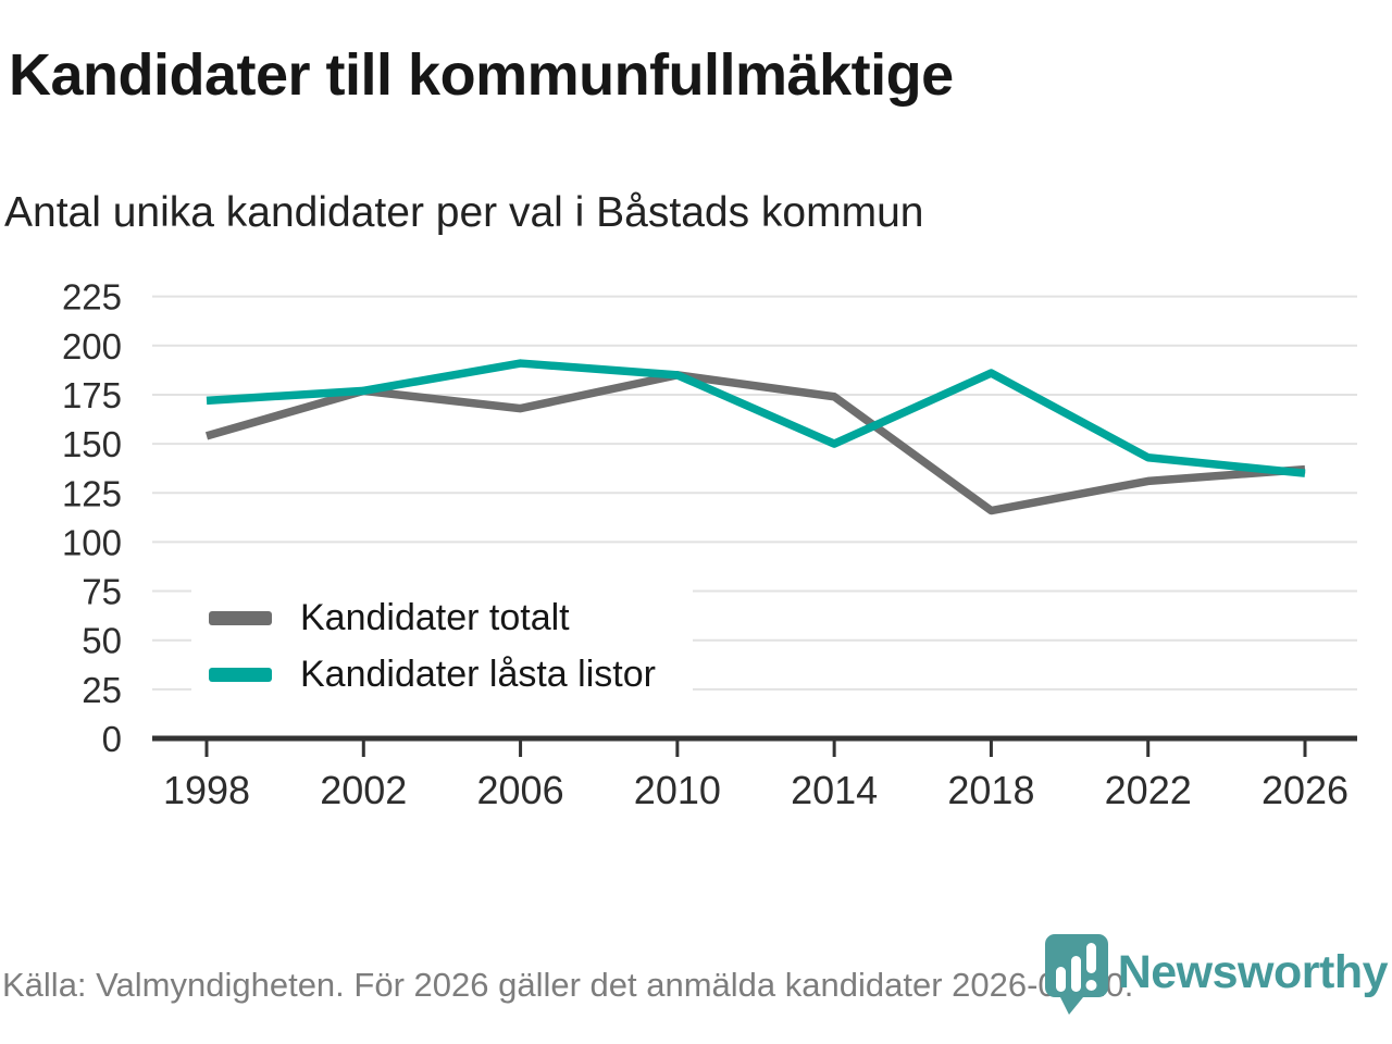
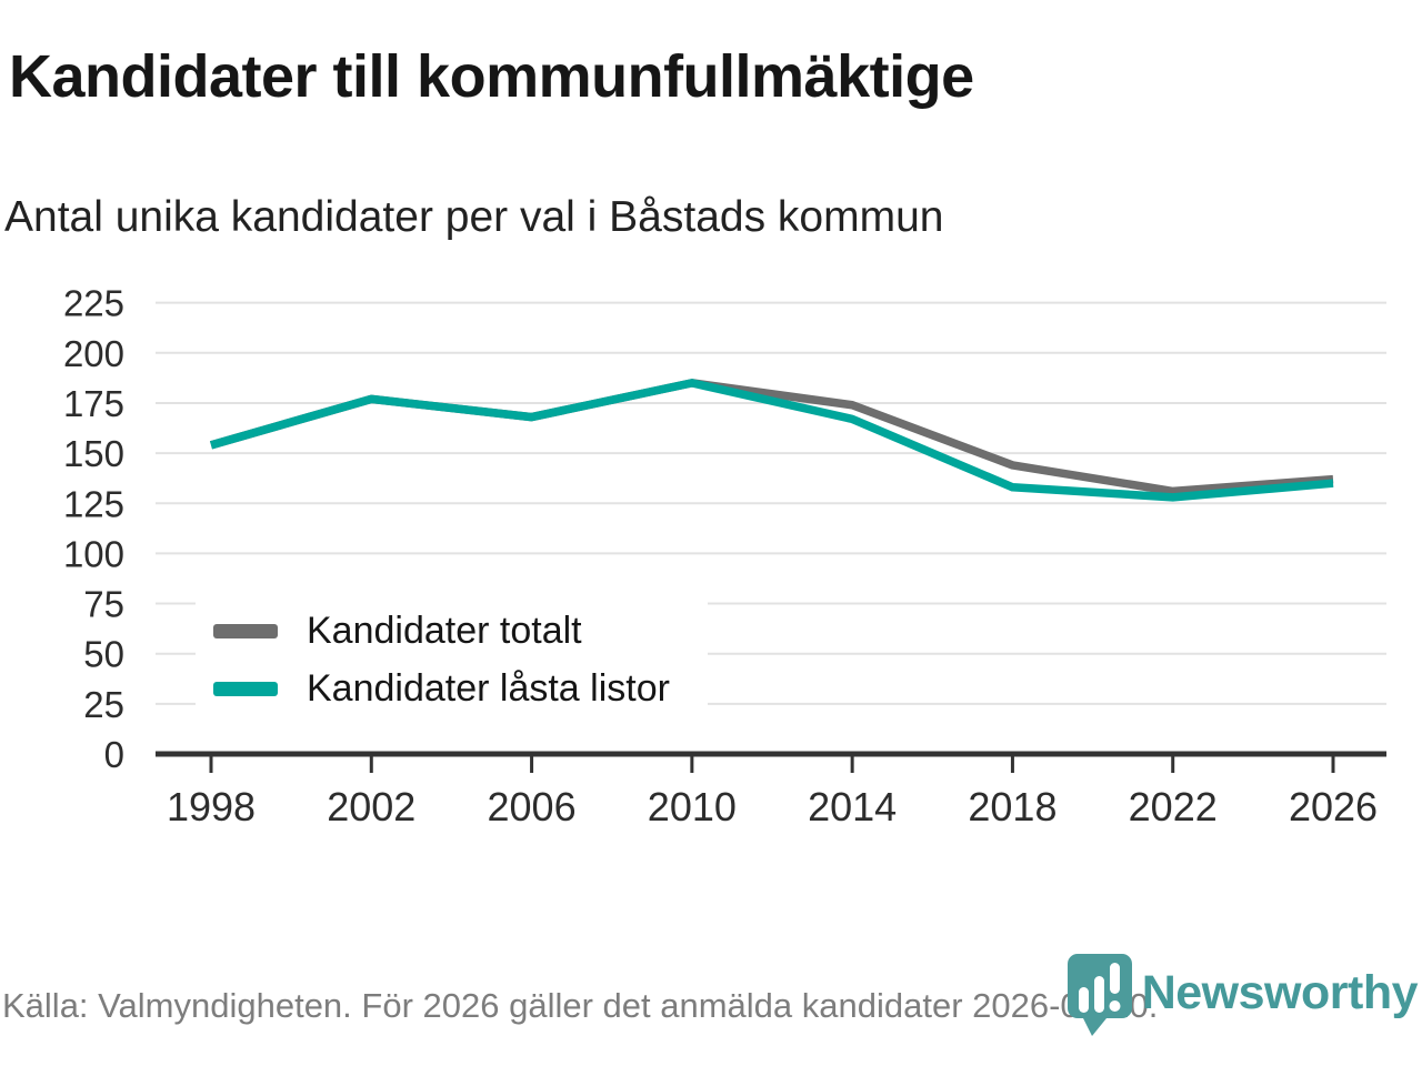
Kandidater låsta listor/1998: 172 -> 154
Kandidater låsta listor/2006: 191 -> 168
Kandidater låsta listor/2014: 150 -> 167
Kandidater totalt/2018: 116 -> 144
Kandidater låsta listor/2018: 186 -> 133
Kandidater låsta listor/2022: 143 -> 128
